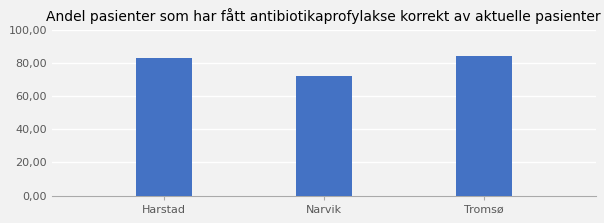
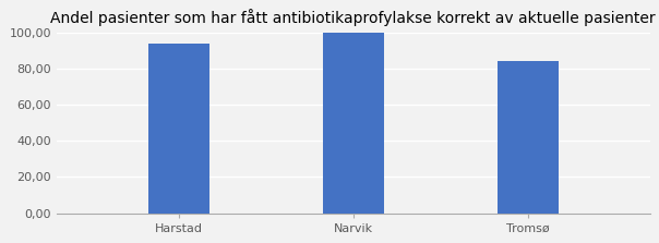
Harstad: 83 -> 94
Narvik: 72 -> 100
